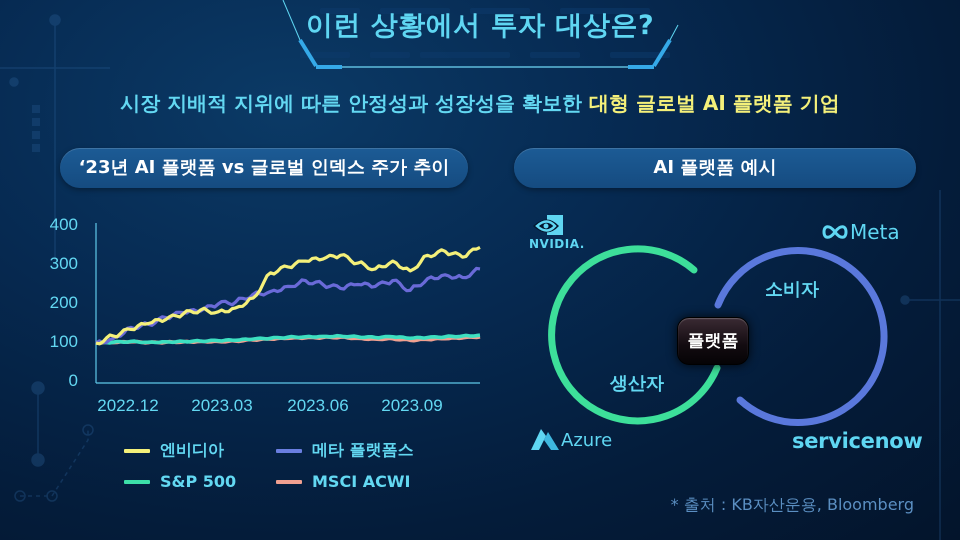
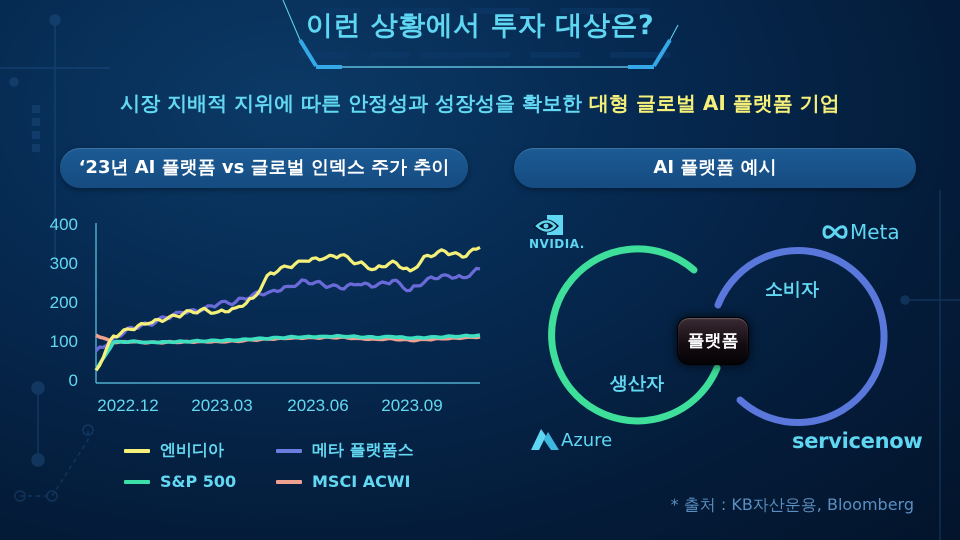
엔비디아/2022.12: 100 -> 30
메타 플랫폼스/2022.12: 100 -> 80
S&P 500/2022.12: 100 -> 30
MSCI ACWI/2022.12: 100 -> 120
